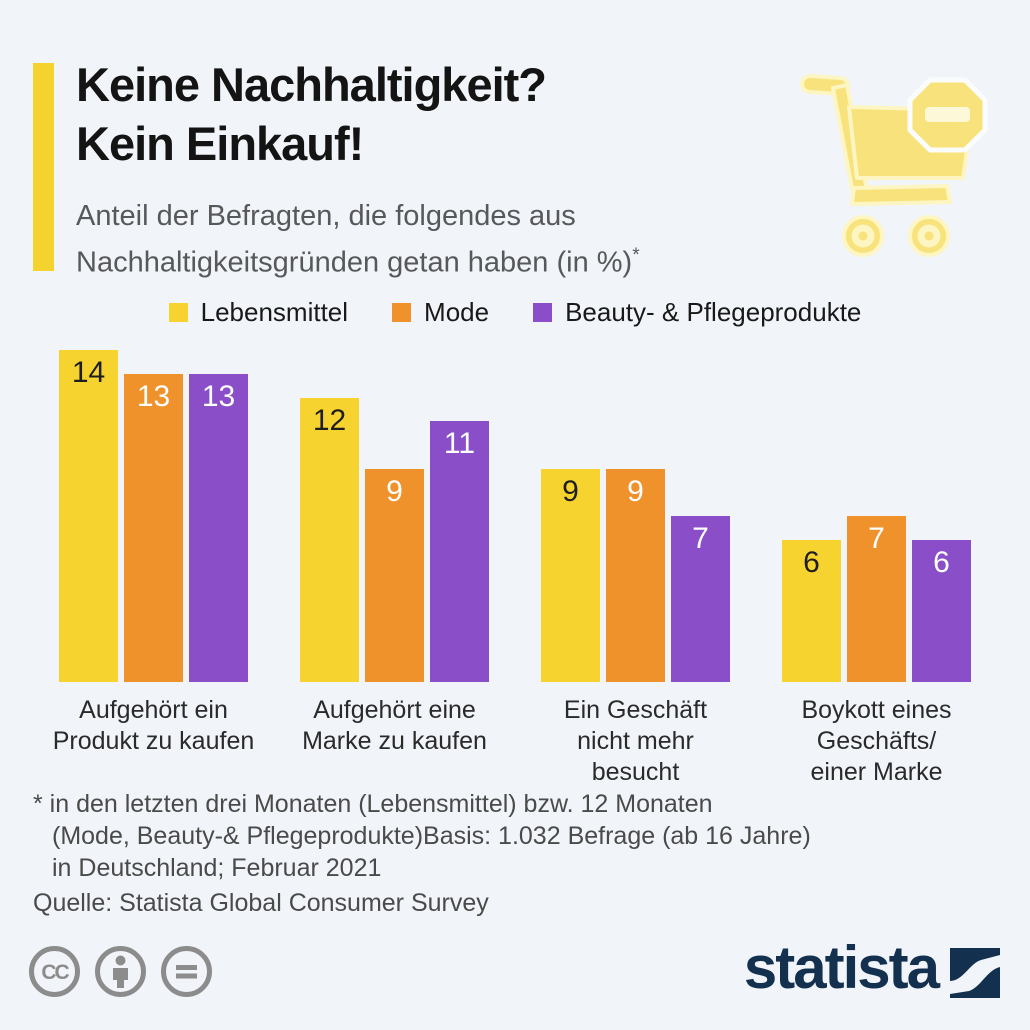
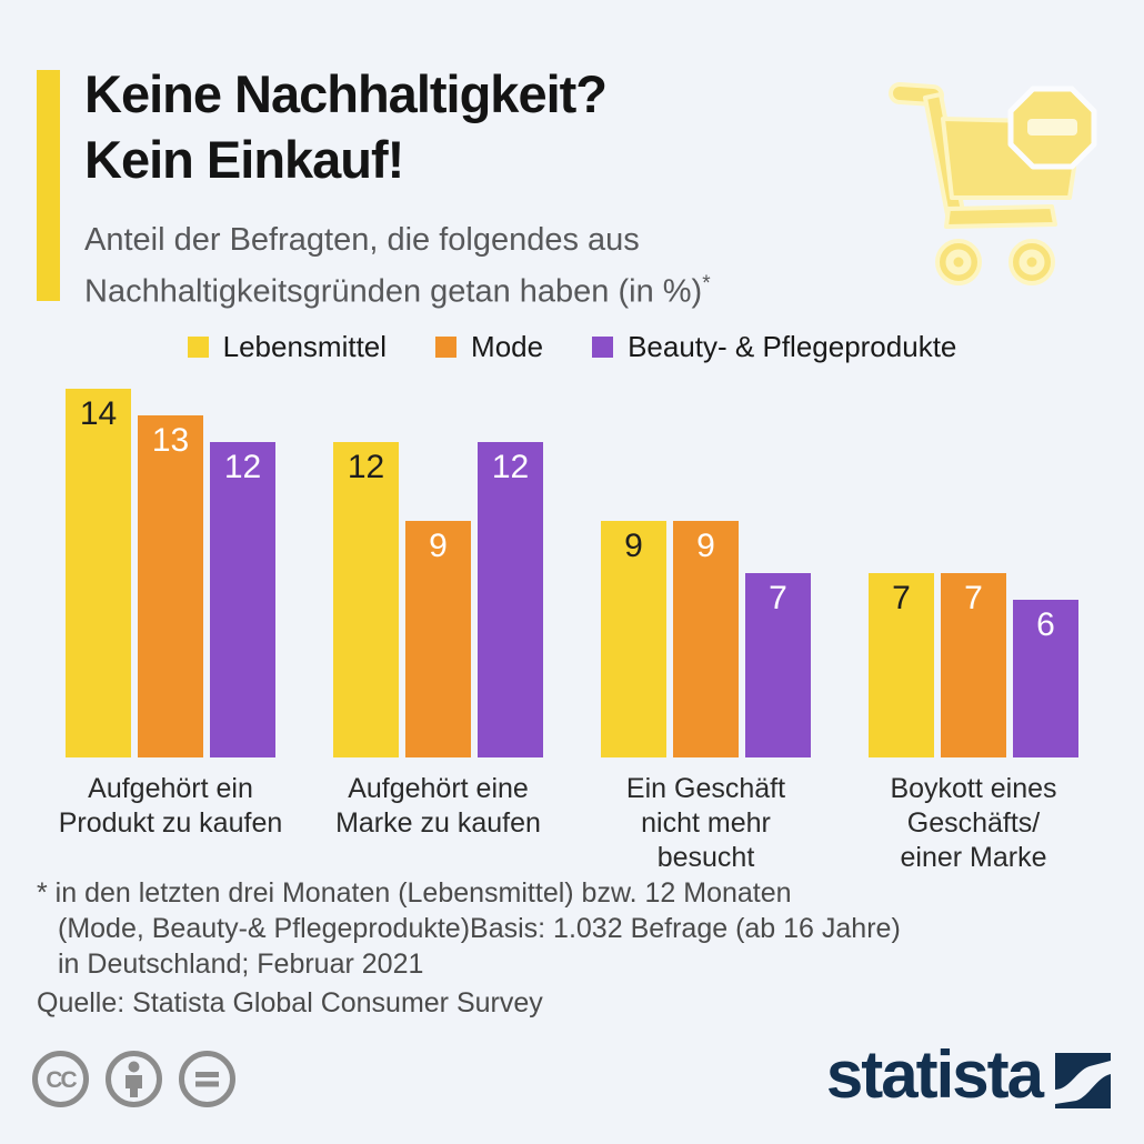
Beauty- & Pflegeprodukte/Aufgehört ein Produkt zu kaufen: 13 -> 12
Beauty- & Pflegeprodukte/Aufgehört eine Marke zu kaufen: 11 -> 12
Lebensmittel/Boykott eines Geschäfts/ einer Marke: 6 -> 7
